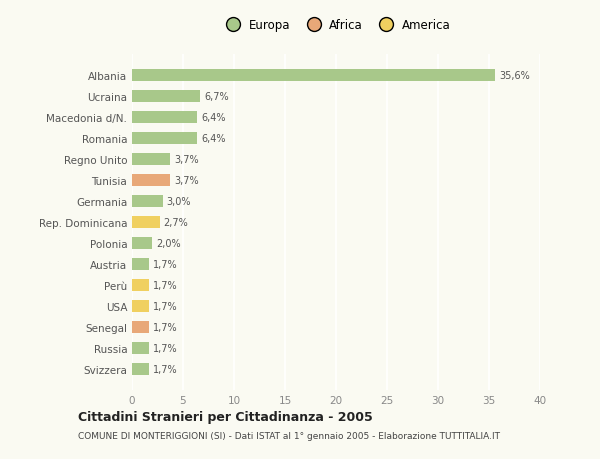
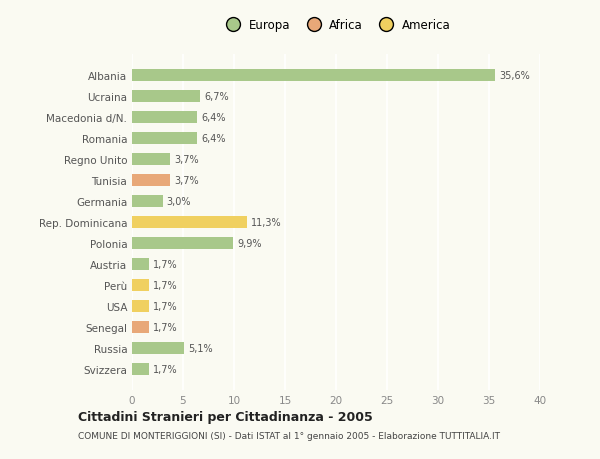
Rep. Dominicana: 2,7% -> 11,3%
Polonia: 2,0% -> 9,9%
Russia: 1,7% -> 5,1%
